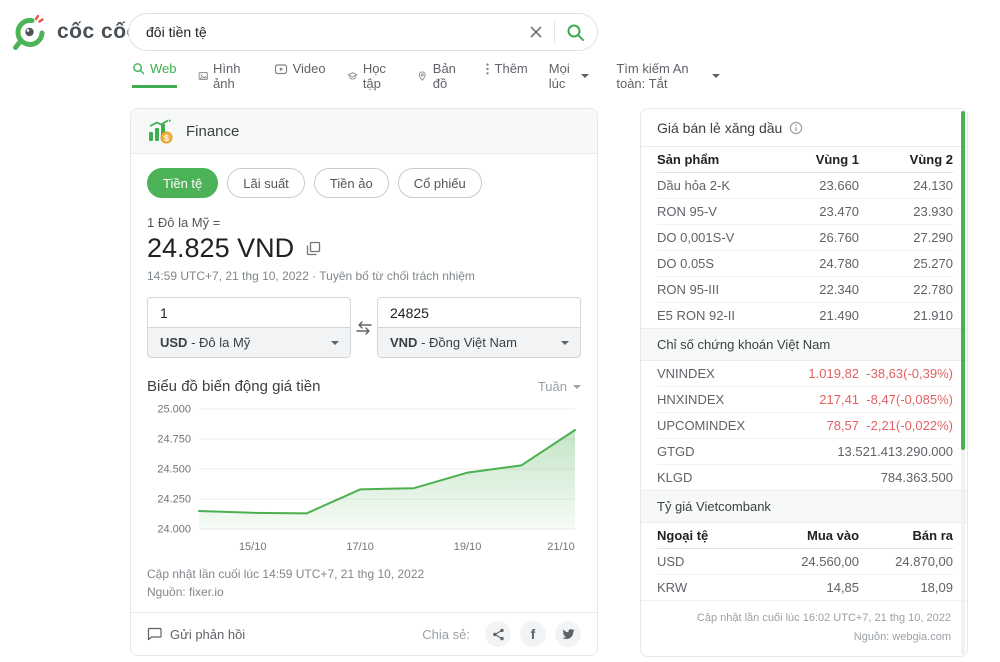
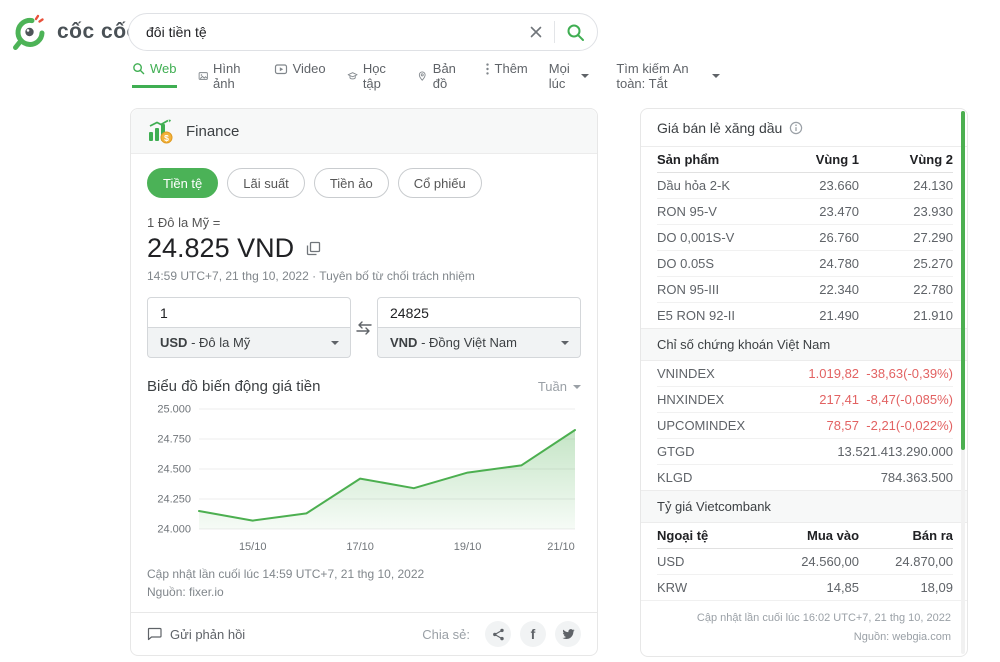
15/10: 24140 -> 24070
17/10: 24330 -> 24420
